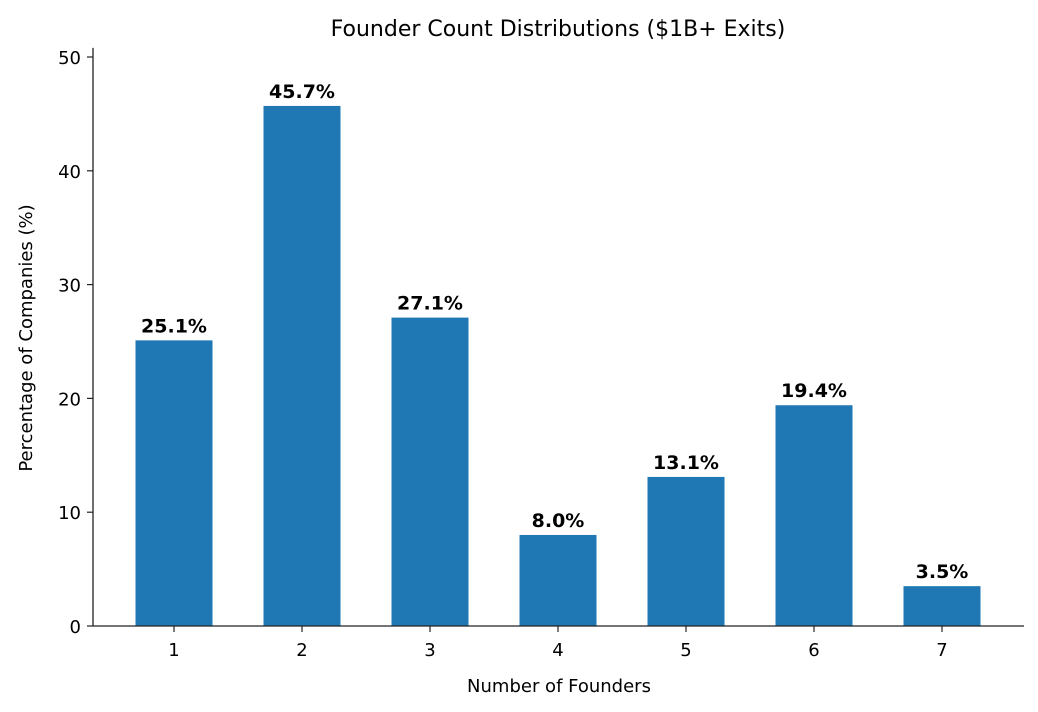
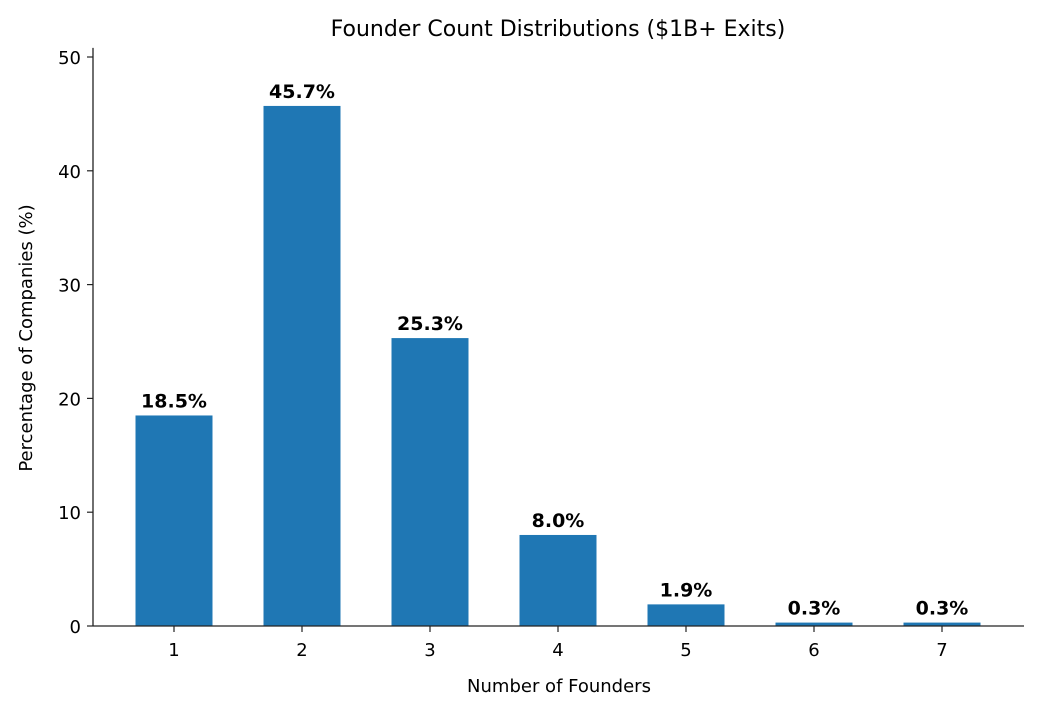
1: 25.1% -> 18.5%
3: 27.1% -> 25.3%
5: 13.1% -> 1.9%
6: 19.4% -> 0.3%
7: 3.5% -> 0.3%
